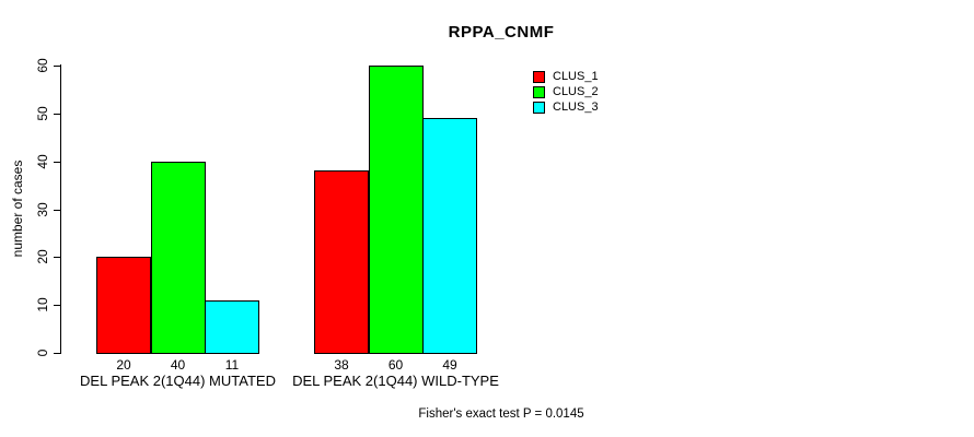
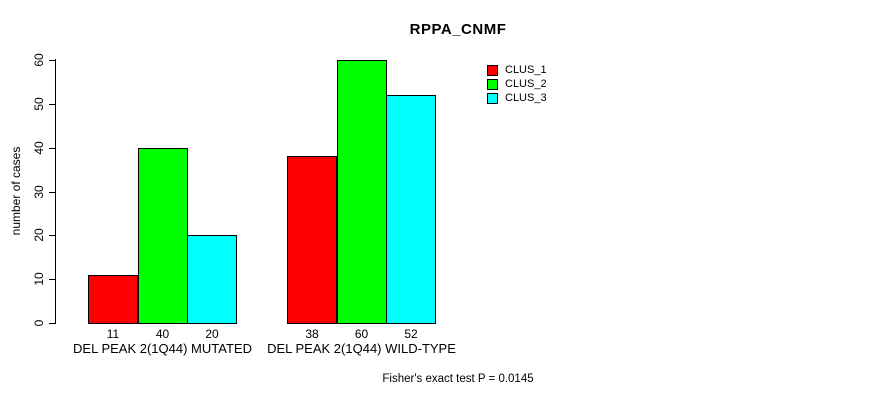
CLUS_1/DEL PEAK 2(1Q44) MUTATED: 20 -> 11
CLUS_3/DEL PEAK 2(1Q44) MUTATED: 11 -> 20
CLUS_3/DEL PEAK 2(1Q44) WILD-TYPE: 49 -> 52
